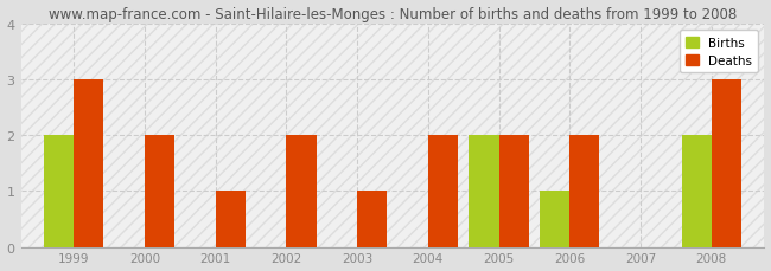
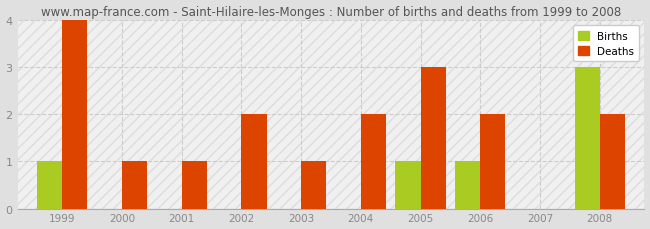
Births/1999: 2 -> 1
Deaths/1999: 3 -> 4
Deaths/2000: 2 -> 1
Births/2005: 2 -> 1
Deaths/2005: 2 -> 3
Births/2008: 2 -> 3
Deaths/2008: 3 -> 2
